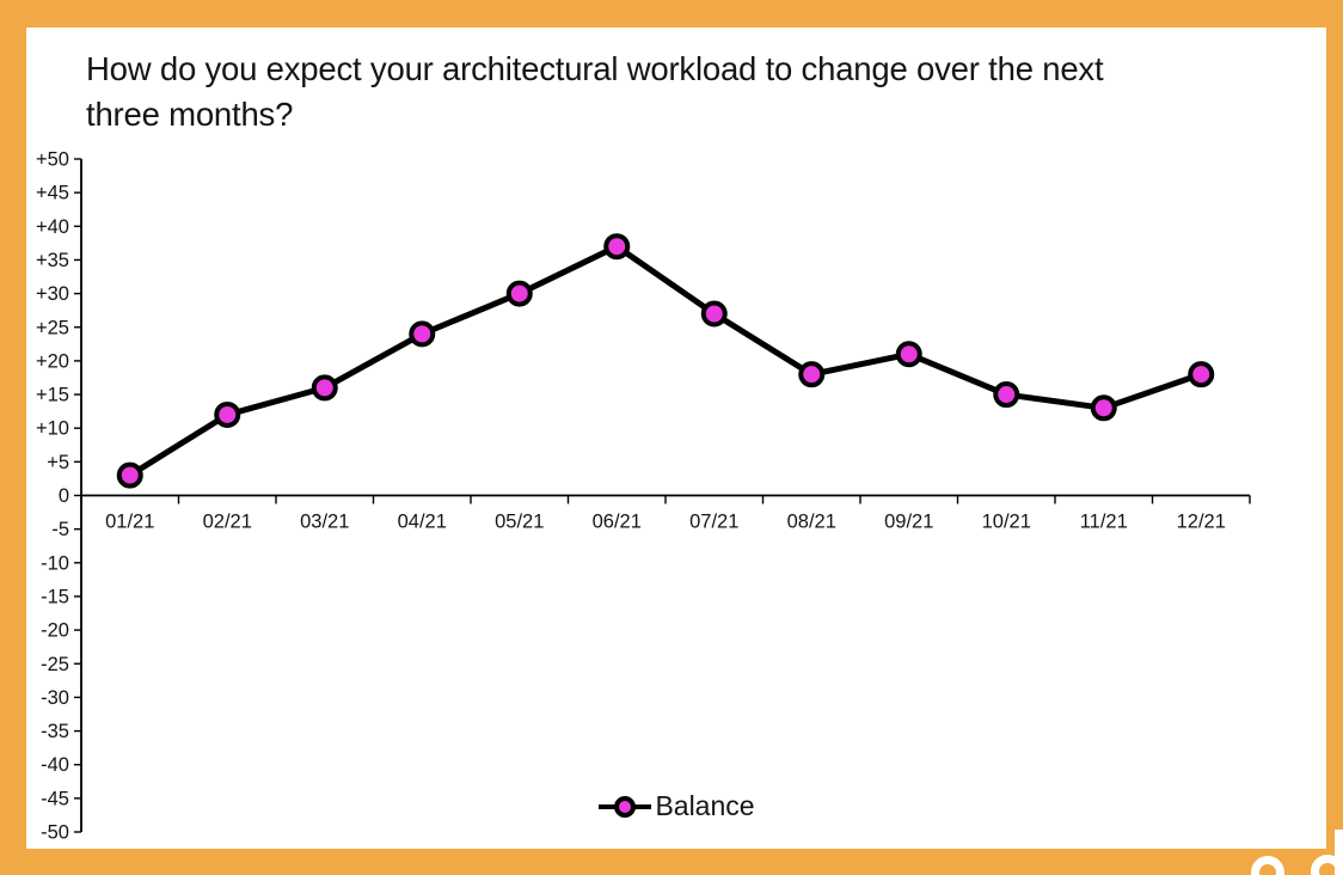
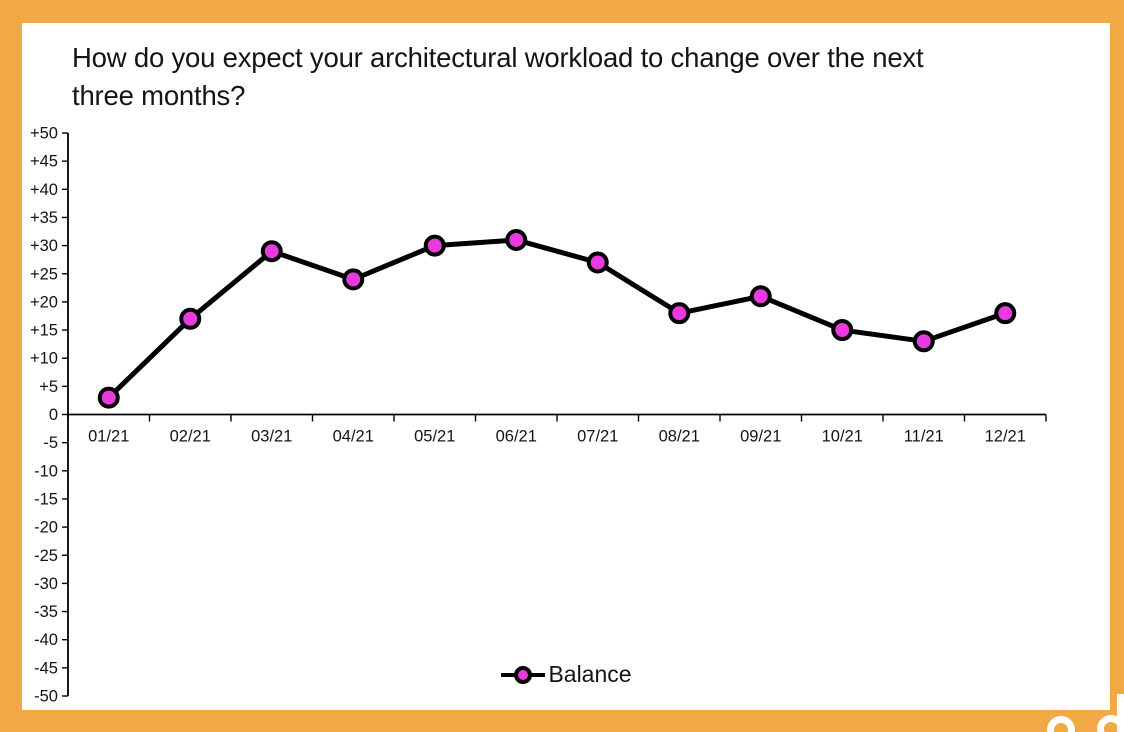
02/21: 12 -> 17
03/21: 16 -> 29
06/21: 37 -> 31
